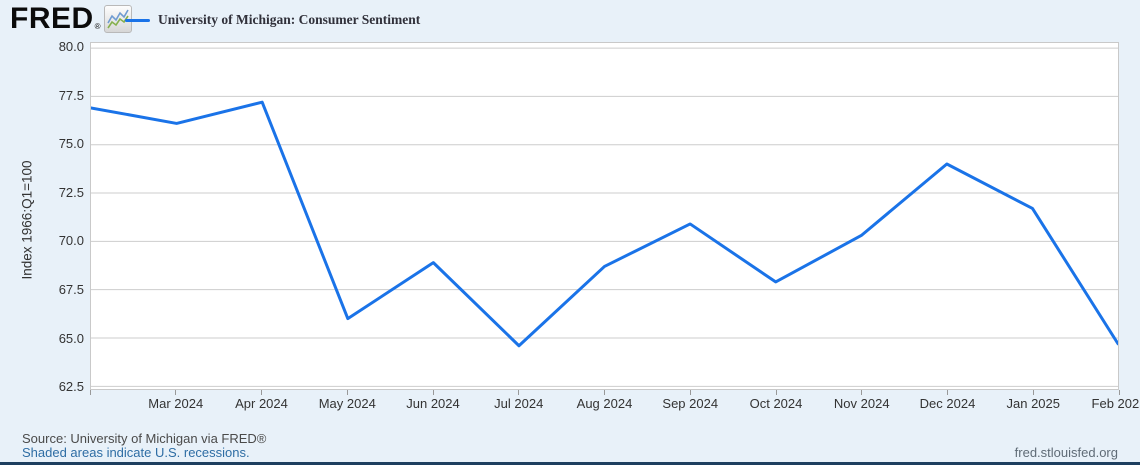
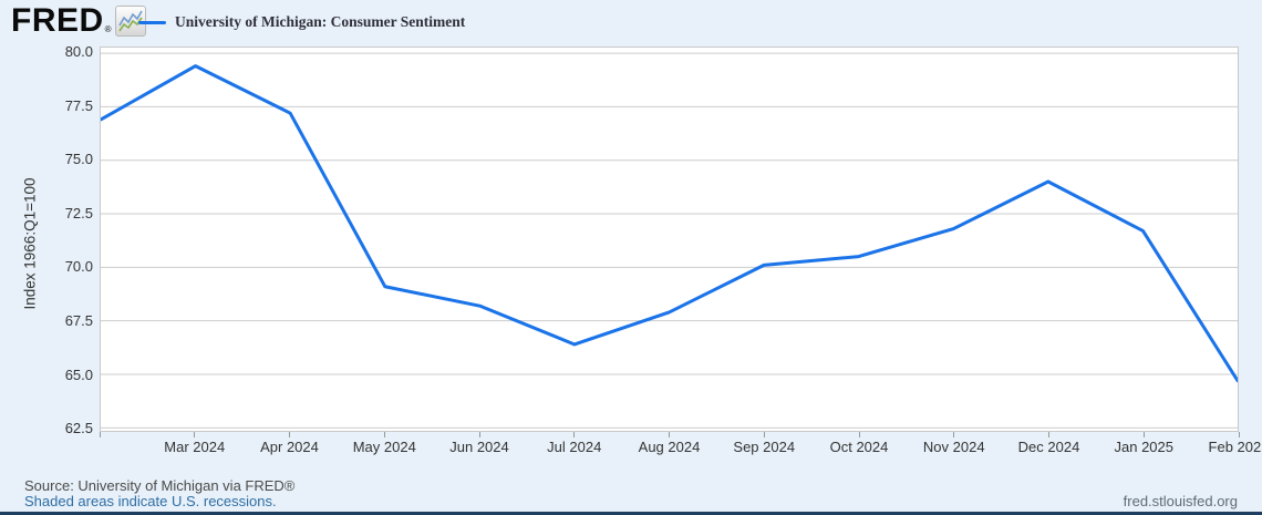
Mar 2024: 76.1 -> 79.4
May 2024: 66.0 -> 69.1
Jun 2024: 68.9 -> 68.2
Jul 2024: 64.6 -> 66.4
Aug 2024: 68.7 -> 67.9
Sep 2024: 70.9 -> 70.1
Oct 2024: 67.9 -> 70.5
Nov 2024: 70.3 -> 71.8
